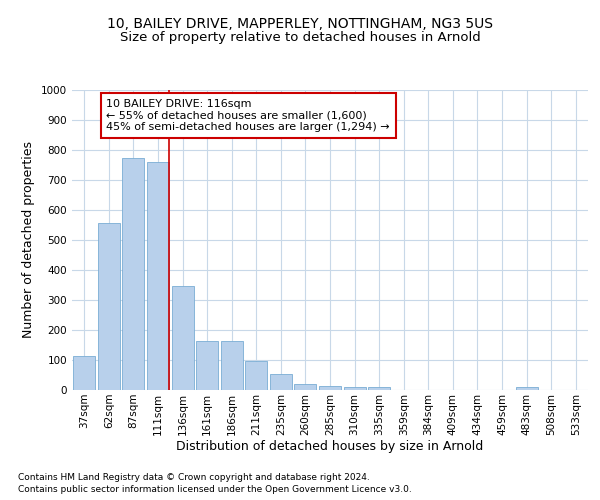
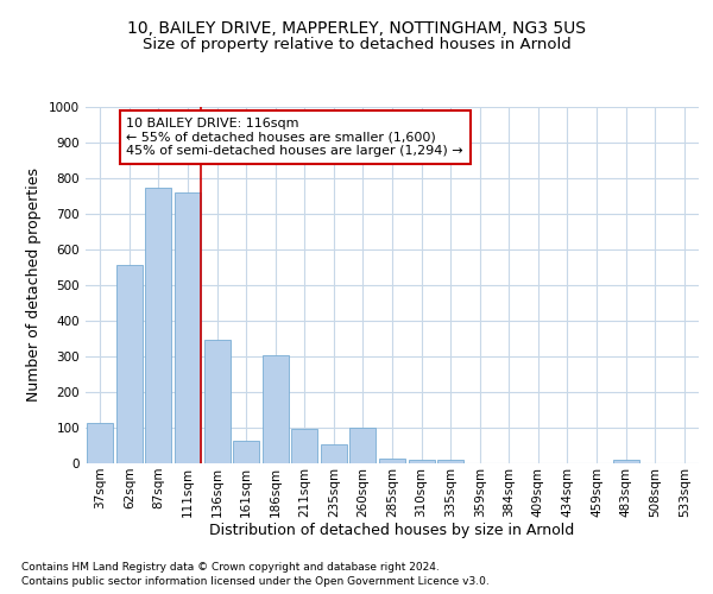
161sqm: 163 -> 65
186sqm: 163 -> 305
260sqm: 20 -> 100
